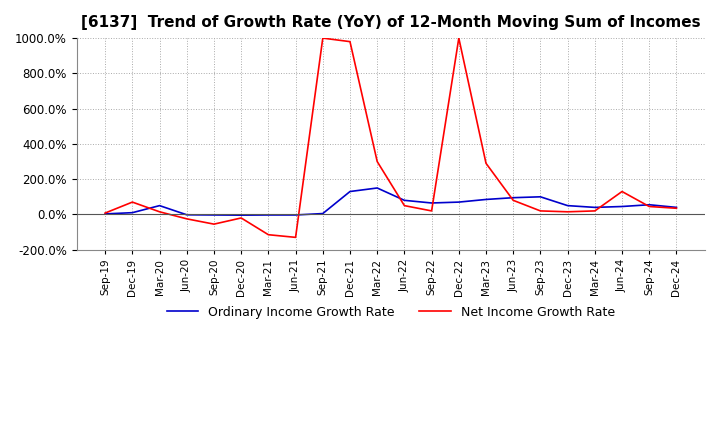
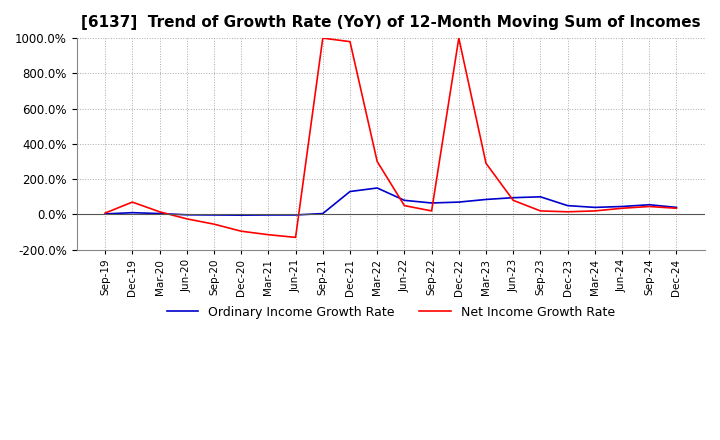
Ordinary Income Growth Rate/Mar-20: 50% -> 0%
Net Income Growth Rate/Dec-20: -20% -> -100%
Net Income Growth Rate/Jun-24: 130% -> 40%
